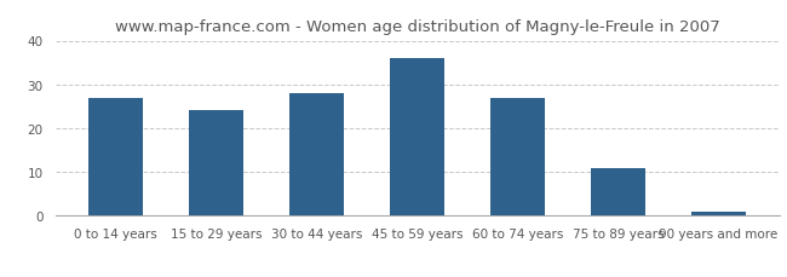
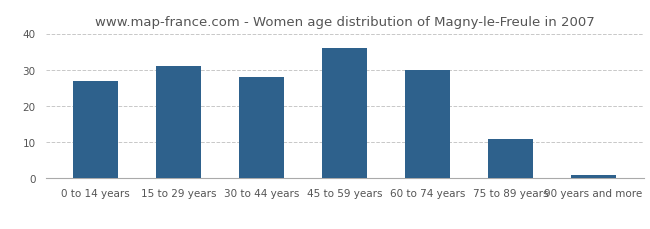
15 to 29 years: 24 -> 31
60 to 74 years: 27 -> 30
